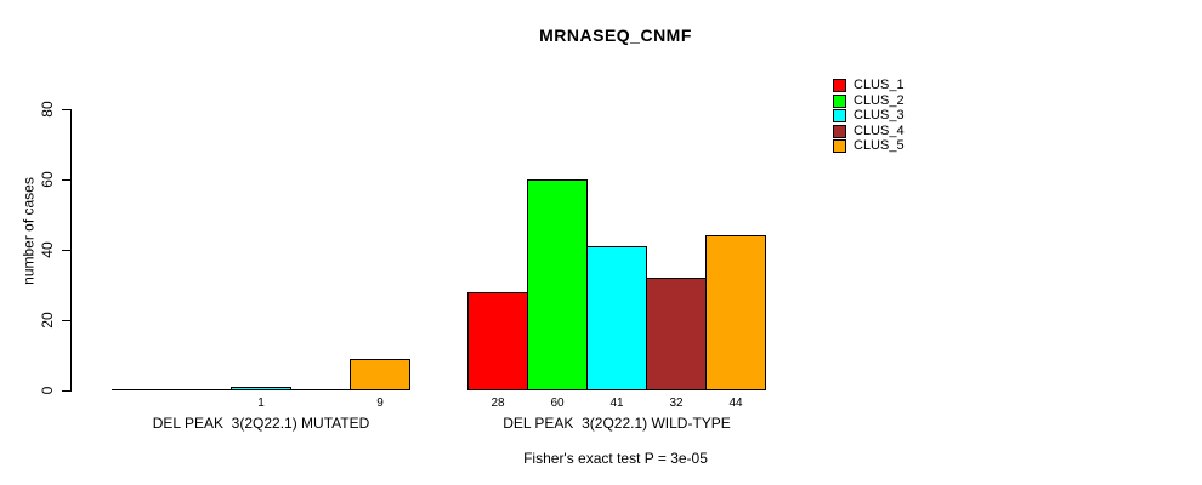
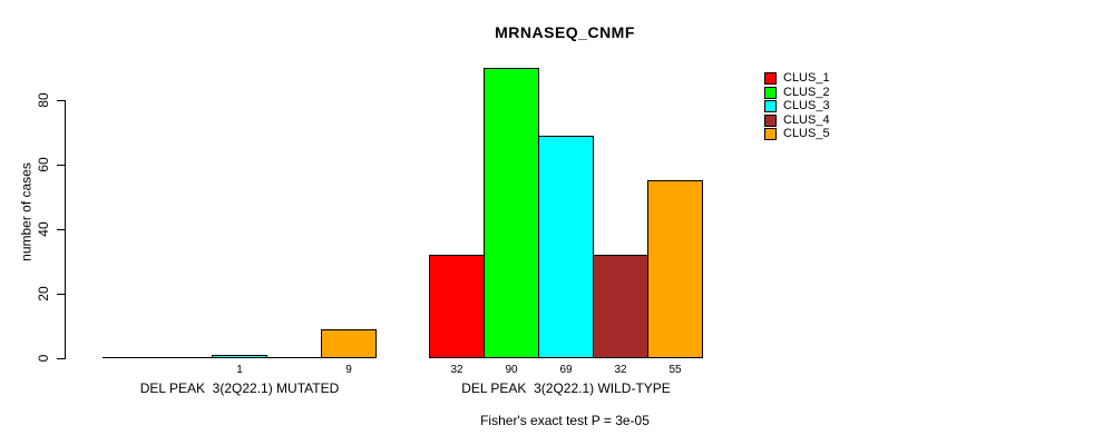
CLUS_1/DEL PEAK 3(2Q22.1) WILD-TYPE: 28 -> 32
CLUS_2/DEL PEAK 3(2Q22.1) WILD-TYPE: 60 -> 90
CLUS_3/DEL PEAK 3(2Q22.1) WILD-TYPE: 41 -> 69
CLUS_5/DEL PEAK 3(2Q22.1) WILD-TYPE: 44 -> 55
